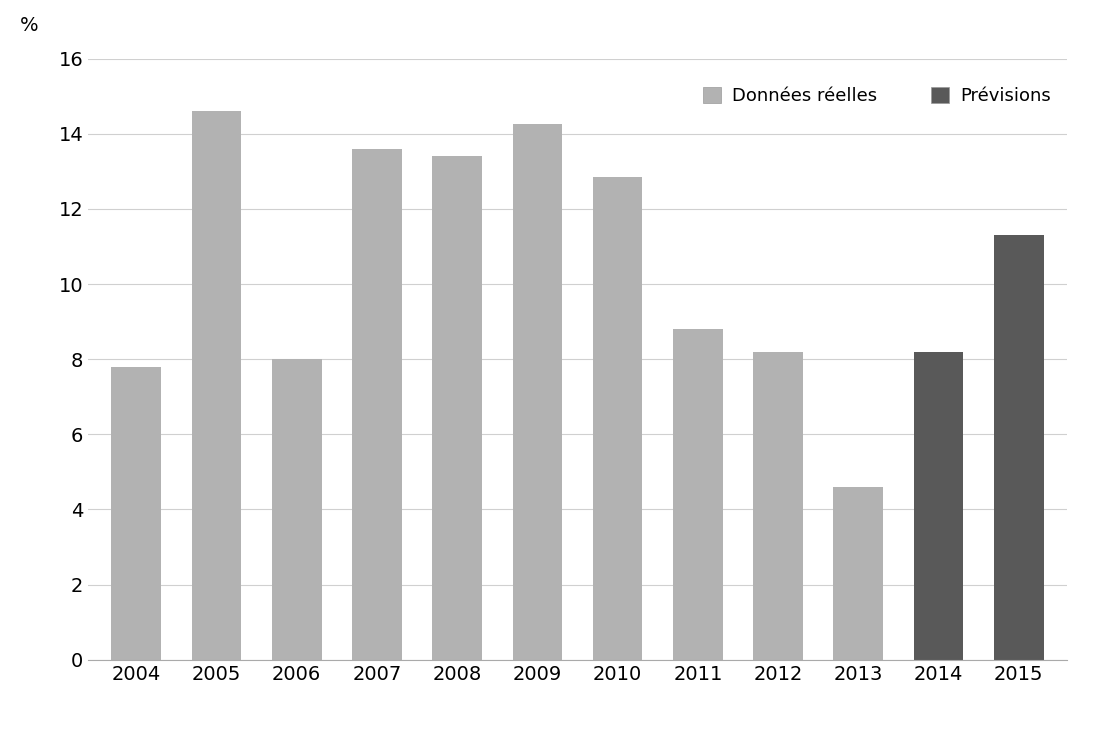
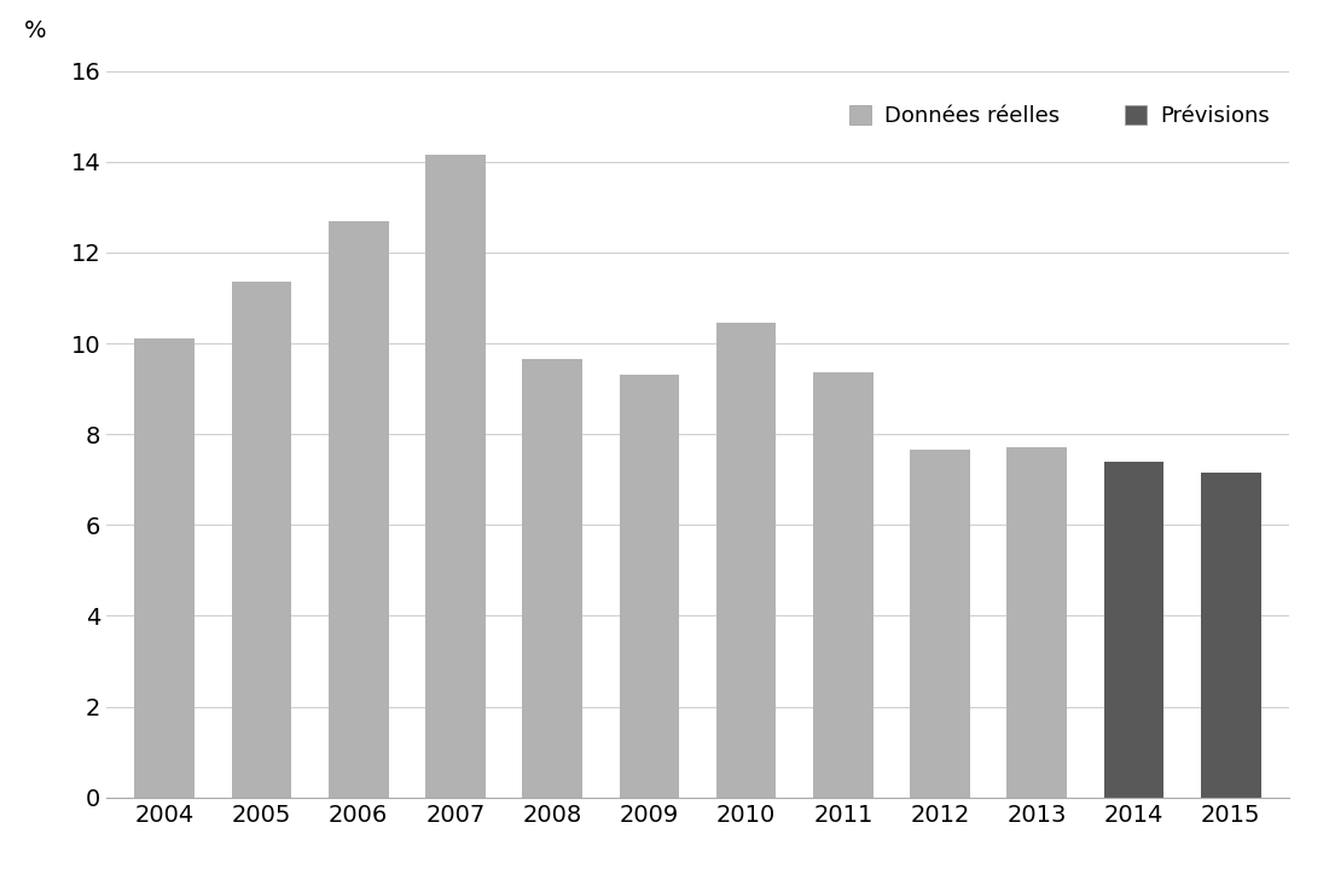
2004: 7.80 -> 10.10
2005: 14.60 -> 11.35
2006: 8.00 -> 12.70
2007: 13.60 -> 14.15
2008: 13.40 -> 9.65
2009: 14.25 -> 9.30
2010: 12.85 -> 10.45
2011: 8.80 -> 9.35
2012: 8.20 -> 7.65
2013: 4.60 -> 7.70
2014: 8.20 -> 7.40
2015: 11.30 -> 7.15
